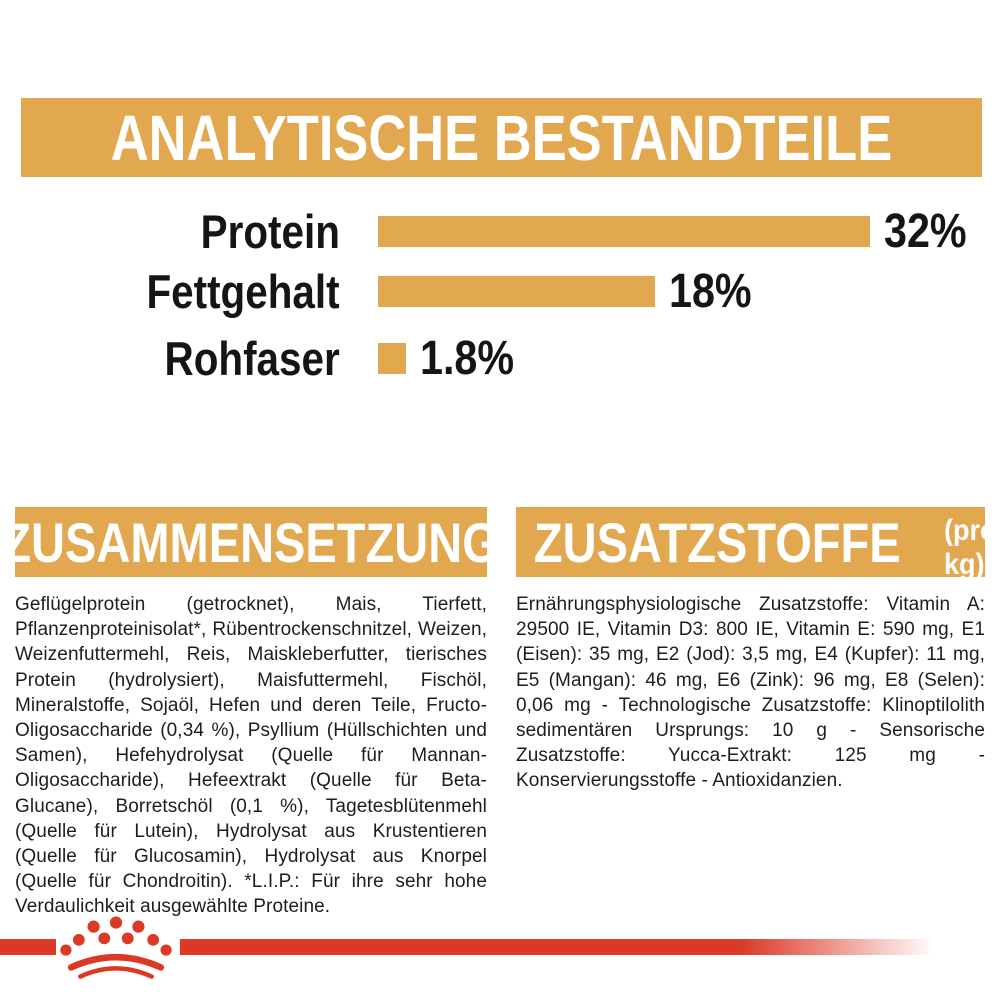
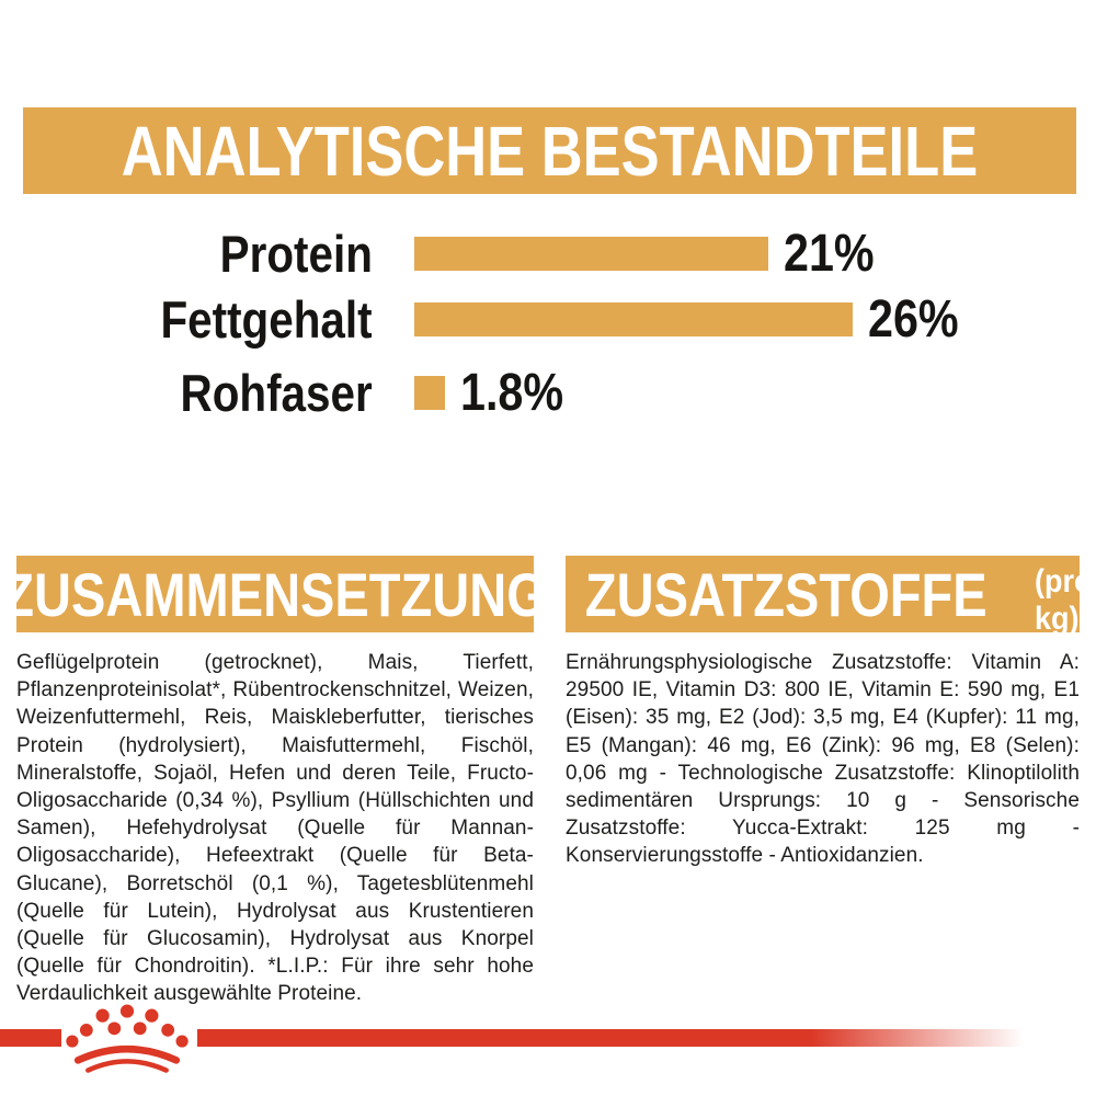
Protein: 32% -> 21%
Fettgehalt: 18% -> 26%
